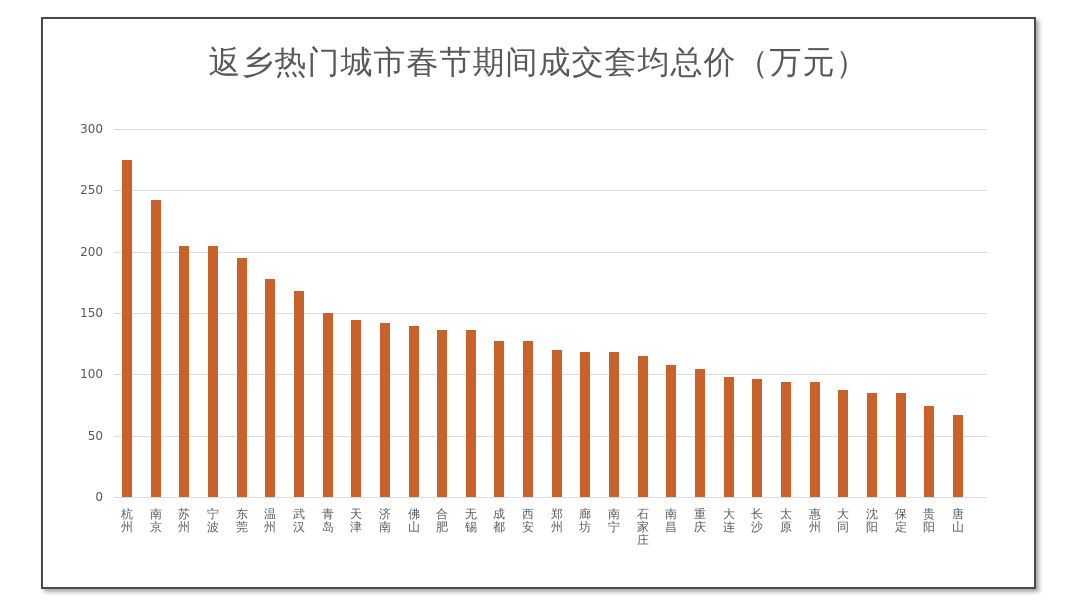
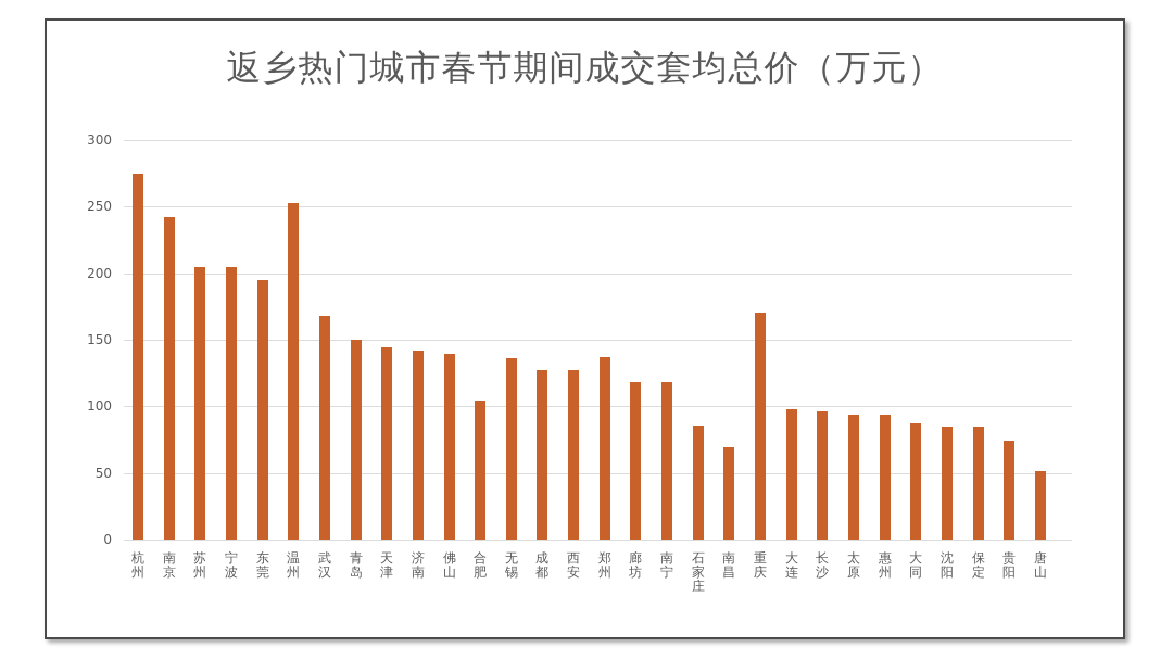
温州: 178 -> 253
合肥: 136 -> 104
郑州: 120 -> 137
石家庄: 115 -> 86
南昌: 108 -> 69
重庆: 104 -> 170
唐山: 67 -> 51
